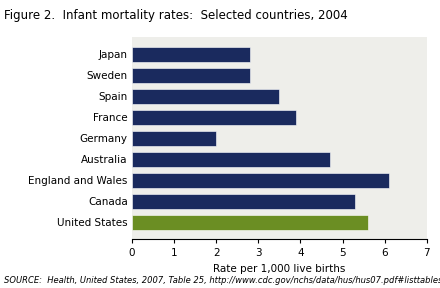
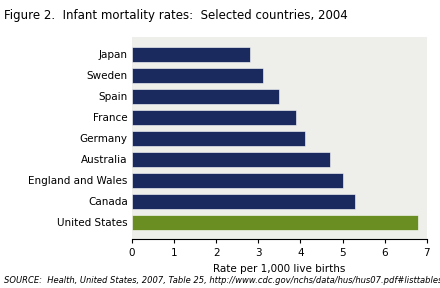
Sweden: 2.8 -> 3.1
Germany: 2.0 -> 4.1
England and Wales: 6.1 -> 5.0
United States: 5.6 -> 6.8
